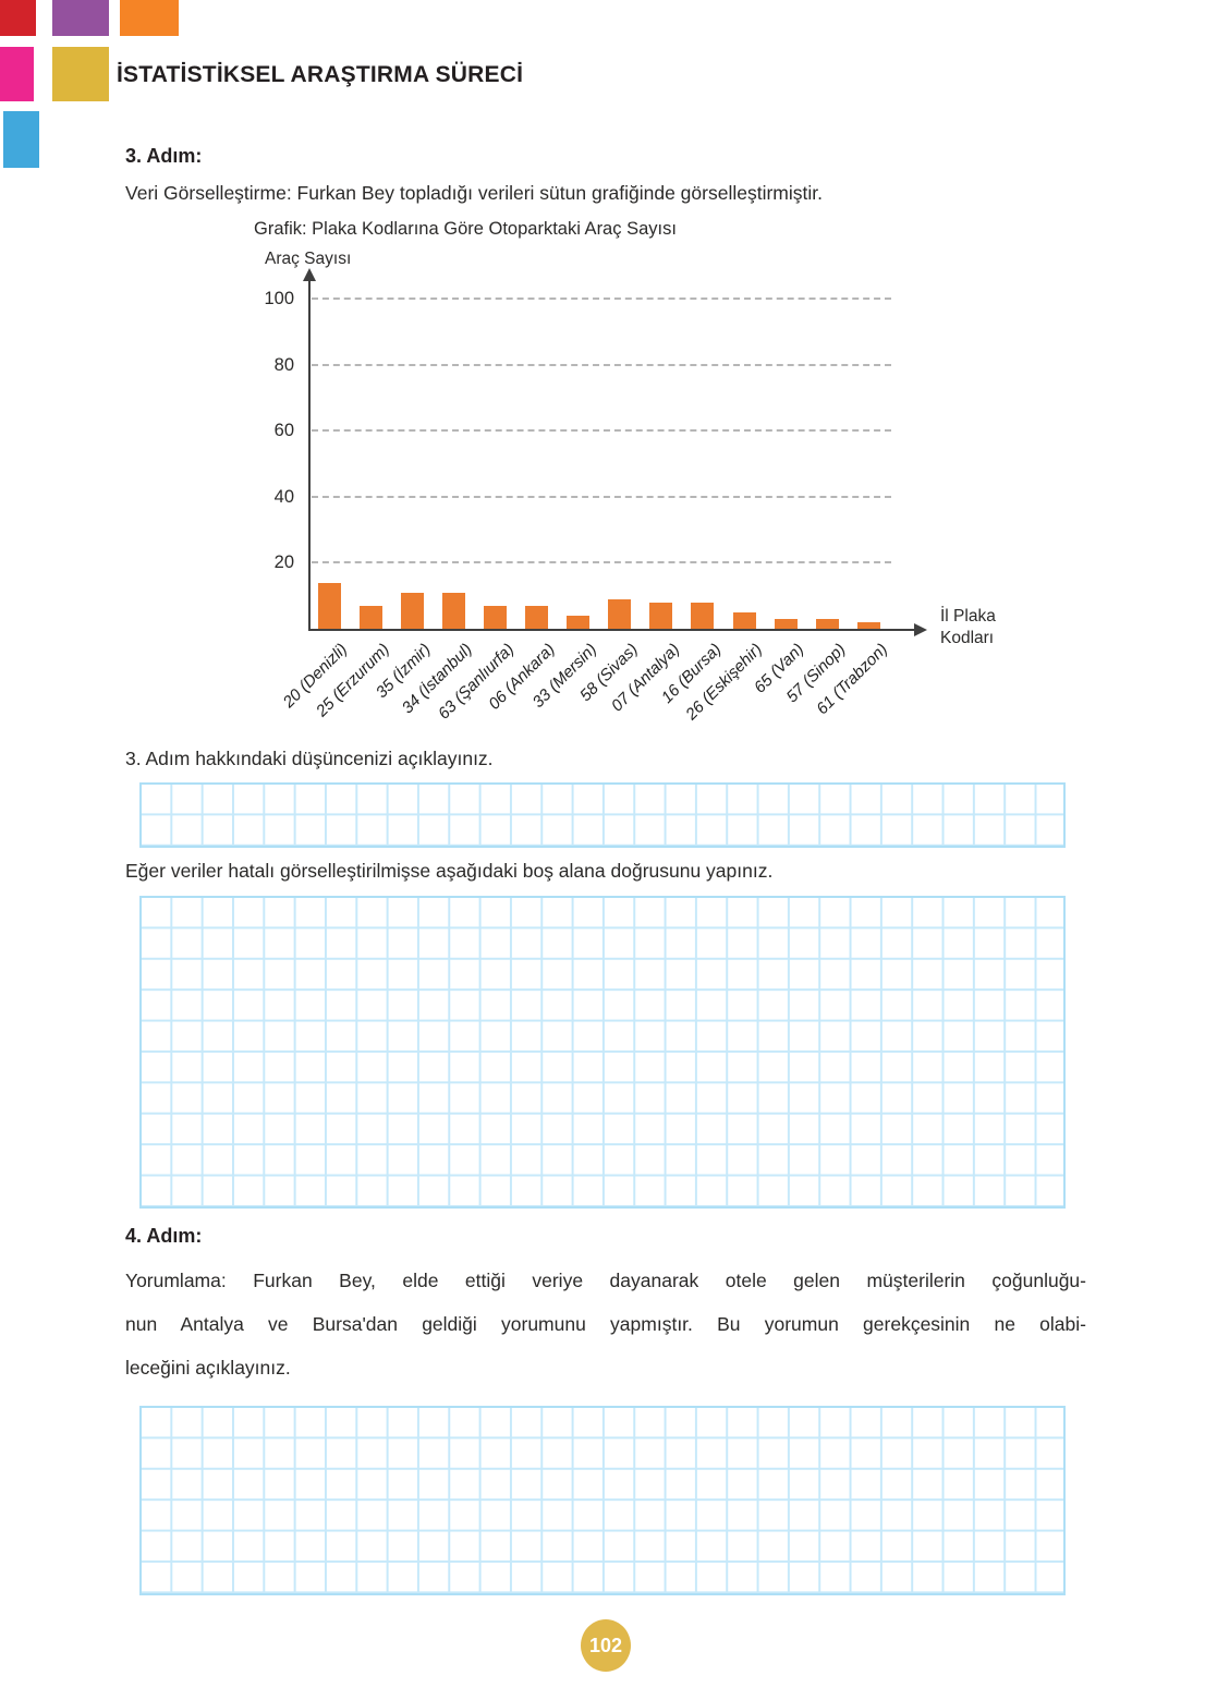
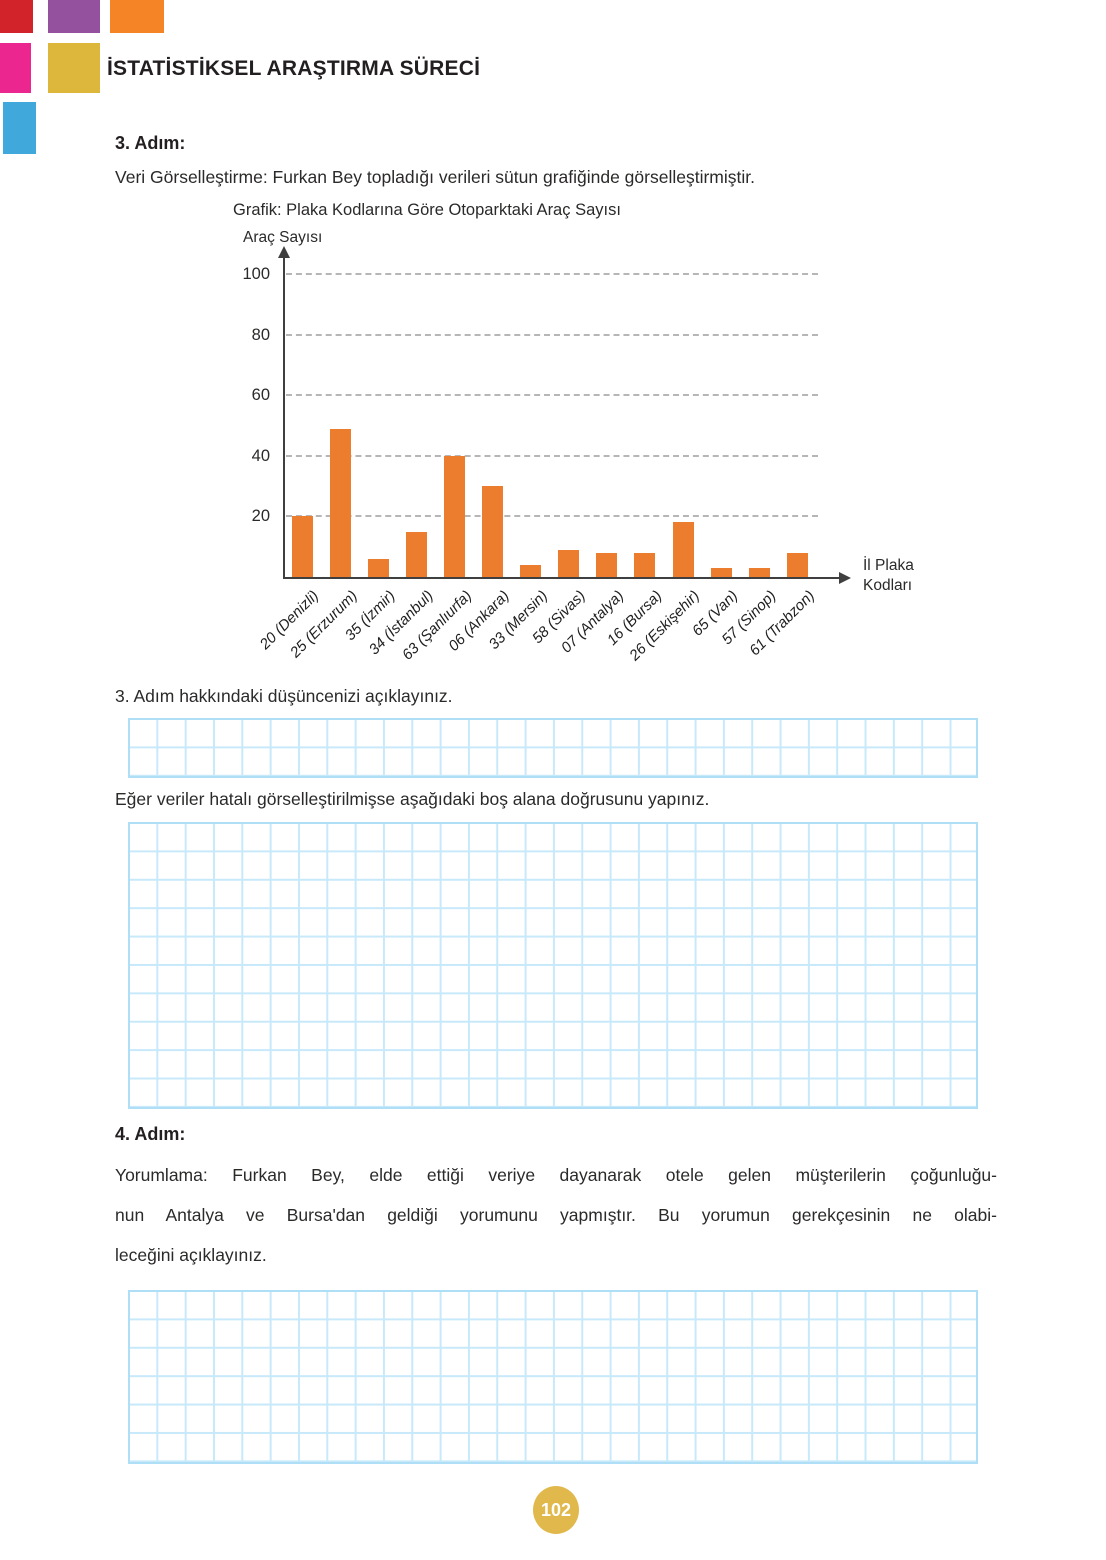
20 (Denizli): 14 -> 20
25 (Erzurum): 7 -> 49
35 (İzmir): 11 -> 6
34 (İstanbul): 11 -> 15
63 (Şanlıurfa): 7 -> 40
06 (Ankara): 7 -> 30
26 (Eskişehir): 5 -> 18
61 (Trabzon): 2 -> 8
